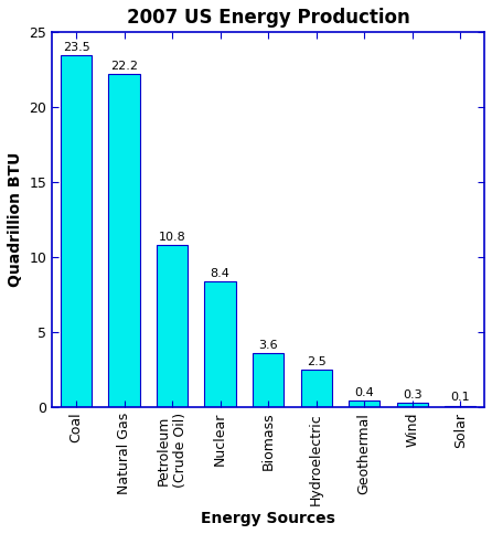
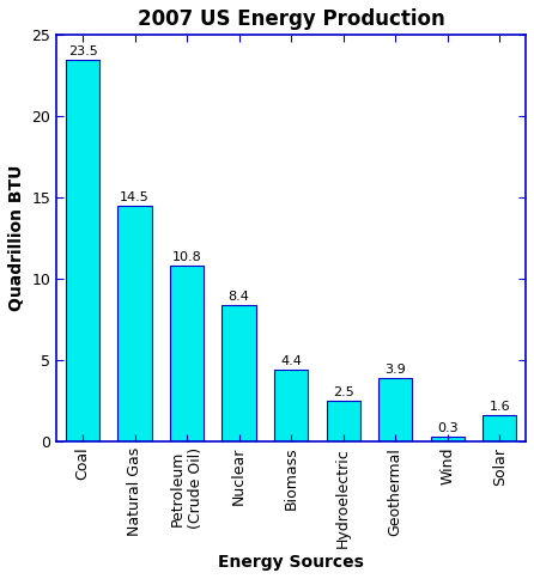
Natural Gas: 22.2 -> 14.5
Biomass: 3.6 -> 4.4
Geothermal: 0.4 -> 3.9
Solar: 0.1 -> 1.6
